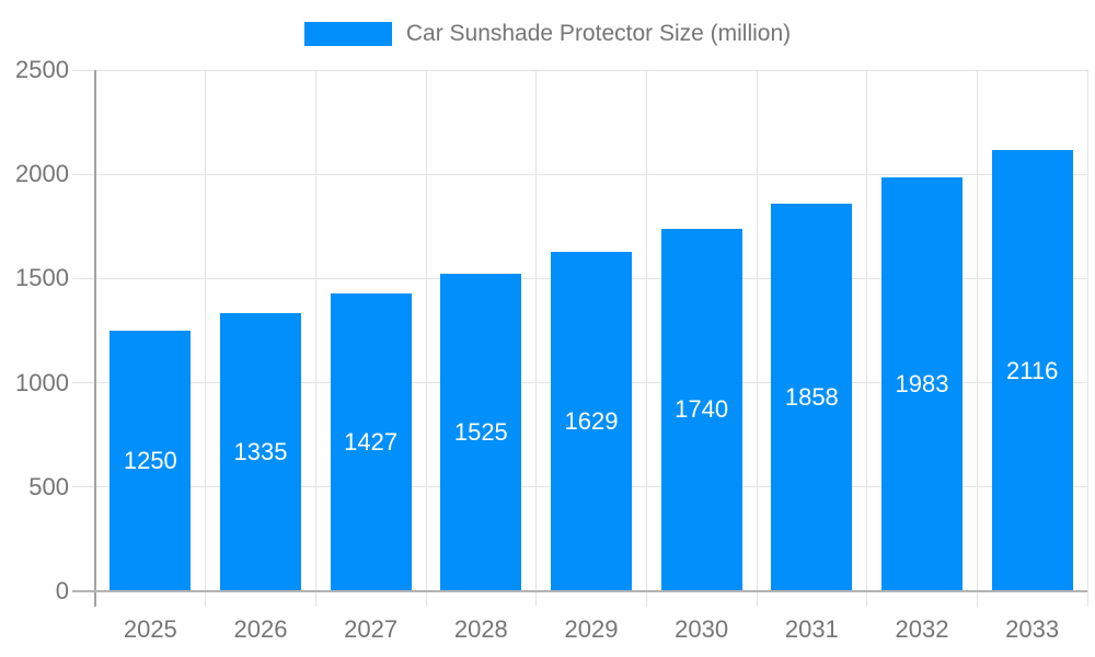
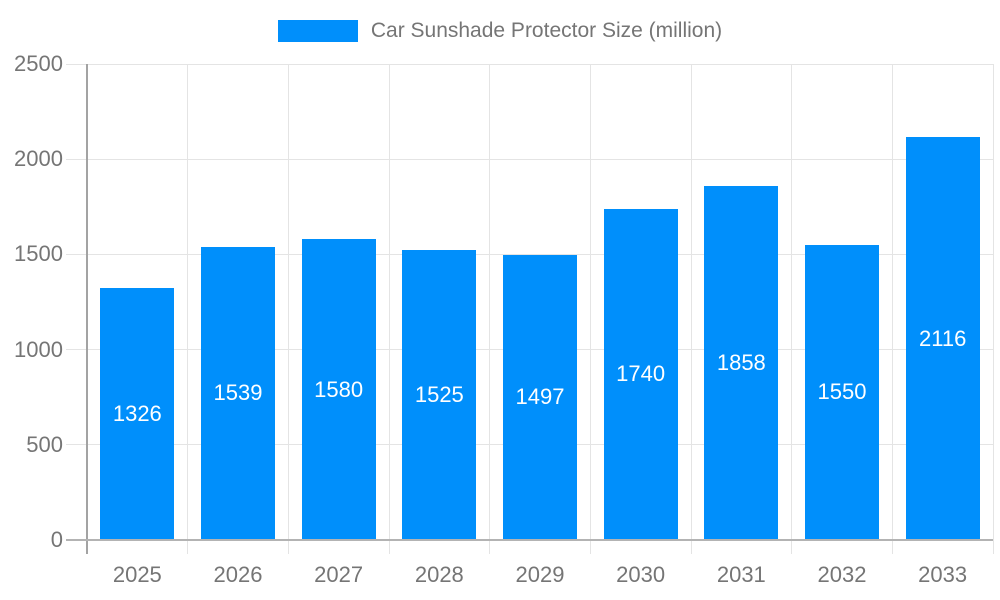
2025: 1250 -> 1326
2026: 1335 -> 1539
2027: 1427 -> 1580
2029: 1629 -> 1497
2032: 1983 -> 1550
